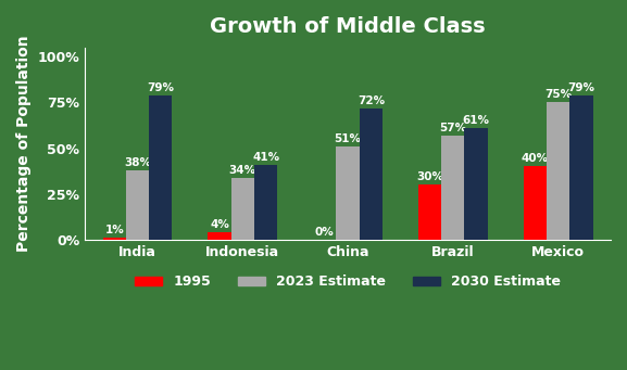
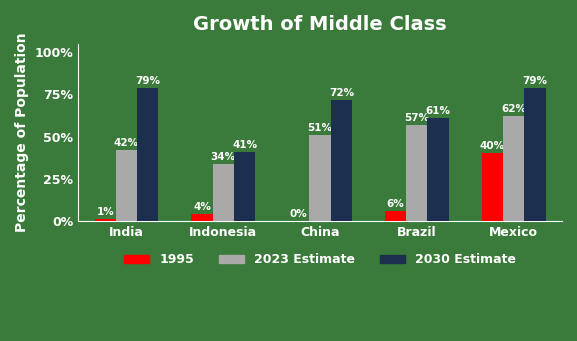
2023 Estimate/India: 38% -> 42%
1995/Brazil: 30% -> 6%
2023 Estimate/Mexico: 75% -> 62%
